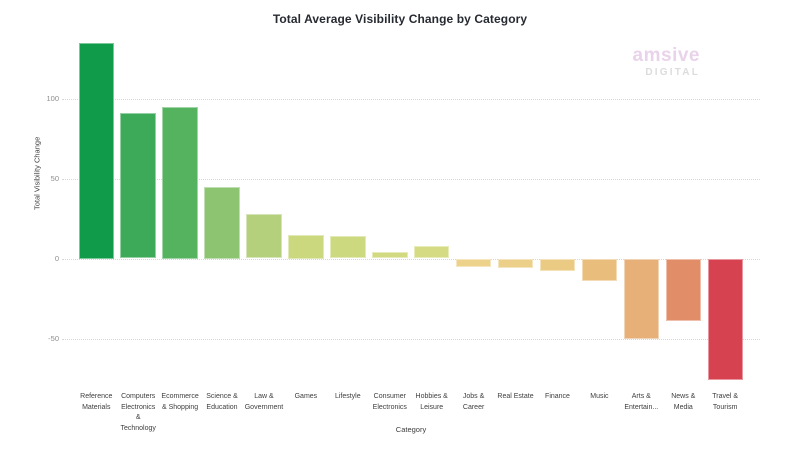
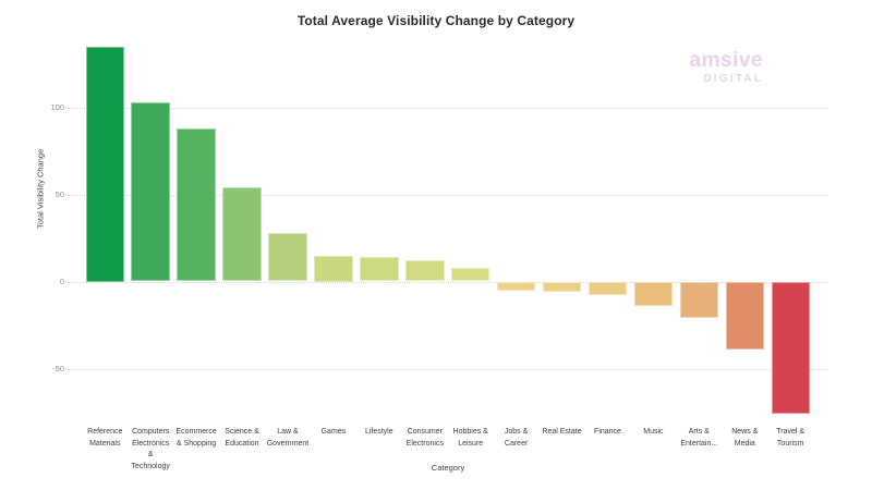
Computers Electronics & Technology: 91 -> 103
Ecommerce & Shopping: 95 -> 88
Science & Education: 45 -> 54
Consumer Electronics: 4 -> 12
Arts & Entertain...: -50 -> -21
